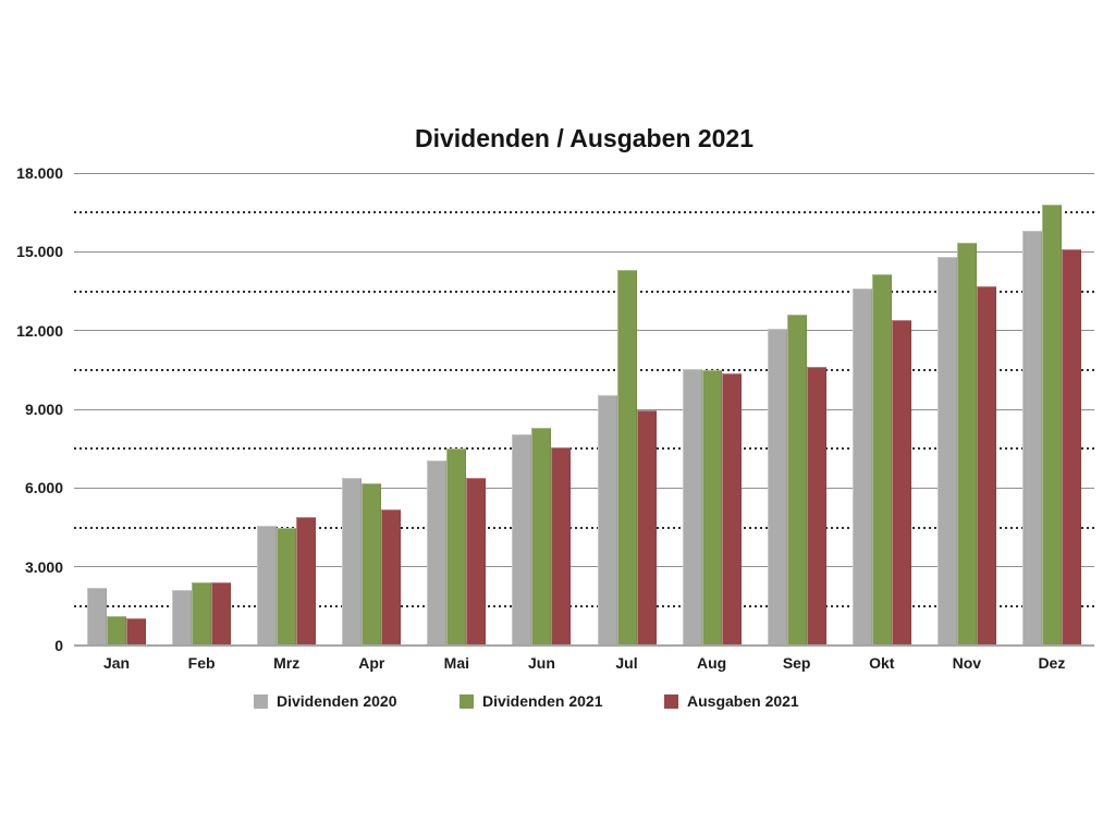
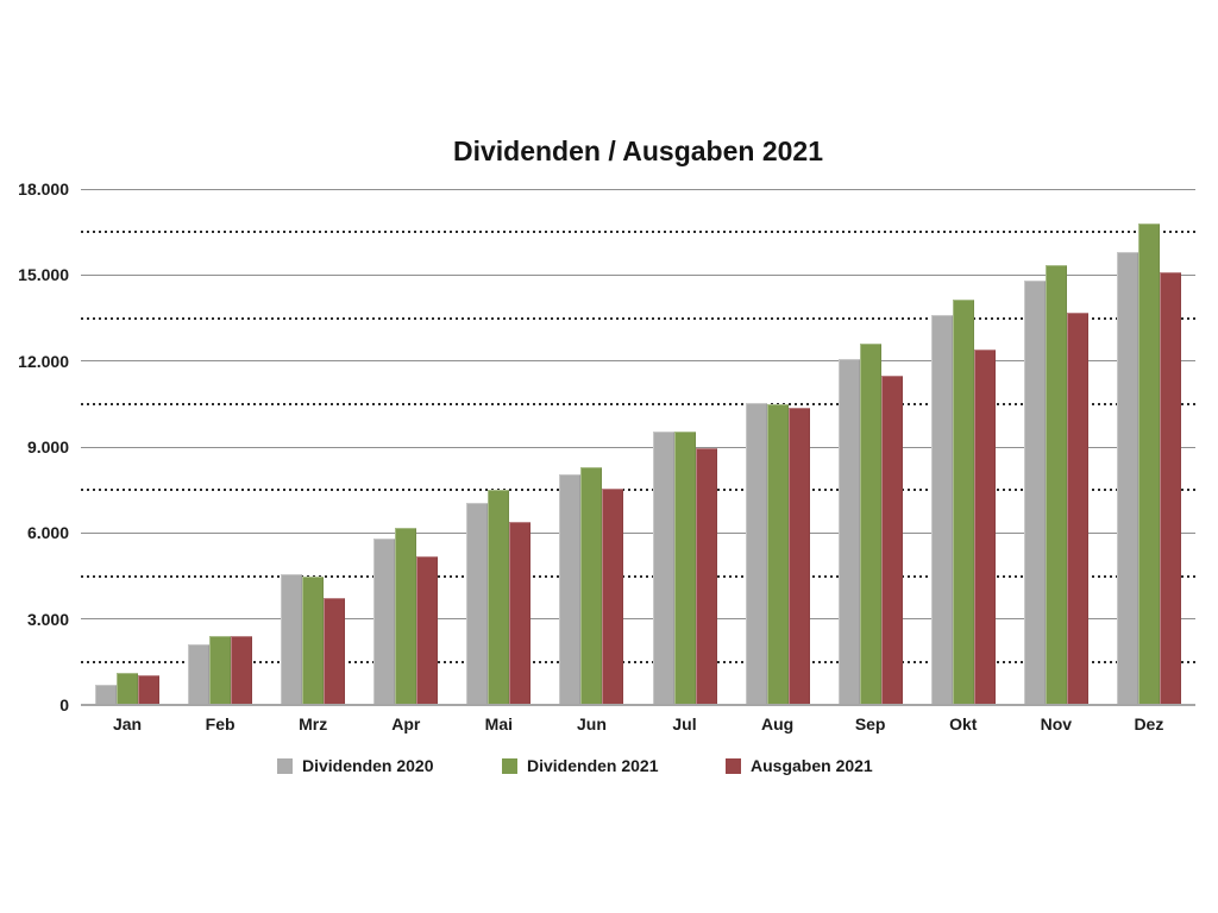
Dividenden 2020/Jan: 2200 -> 700
Ausgaben 2021/Mrz: 4900 -> 3800
Dividenden 2020/Apr: 6400 -> 5800
Dividenden 2021/Jul: 14300 -> 9600
Ausgaben 2021/Sep: 10600 -> 11500
